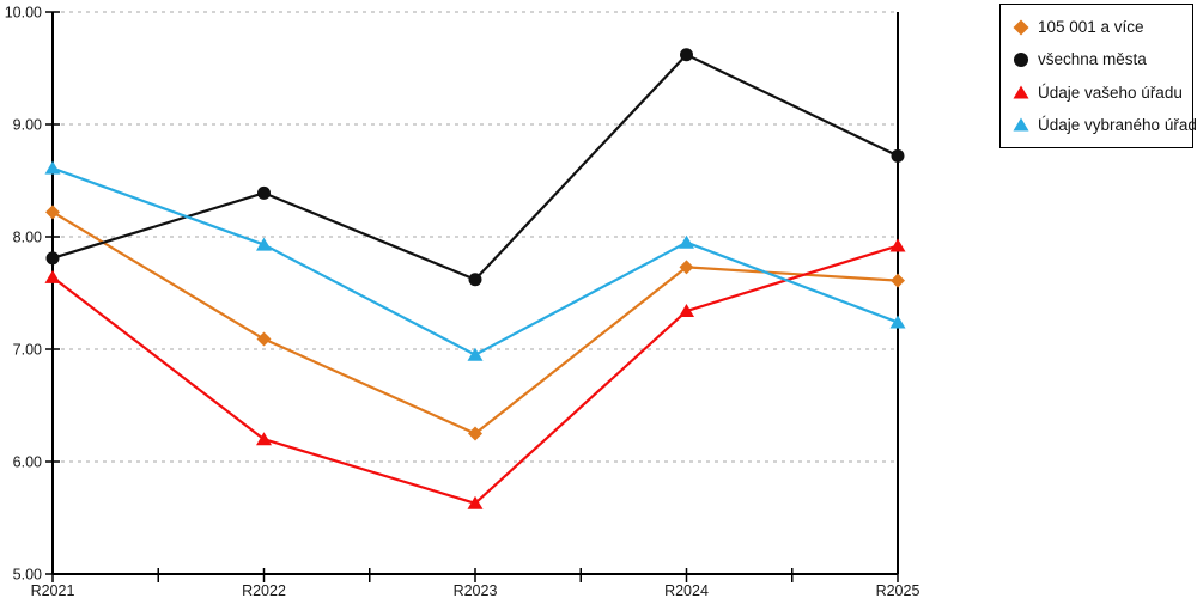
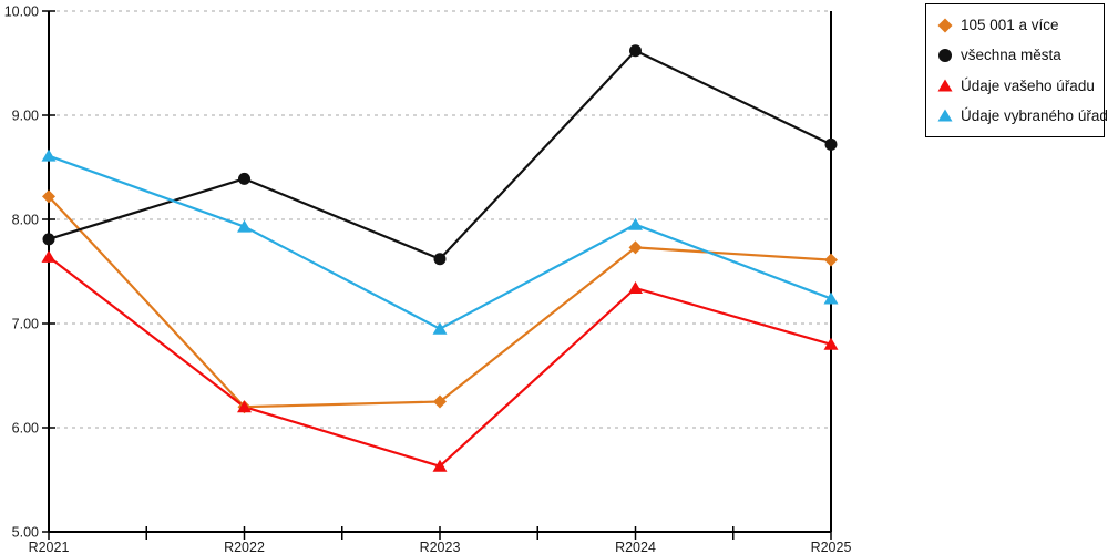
105 001 a více/R2022: 7.1 -> 6.2
Údaje vašeho úřadu/R2025: 7.9 -> 6.8
